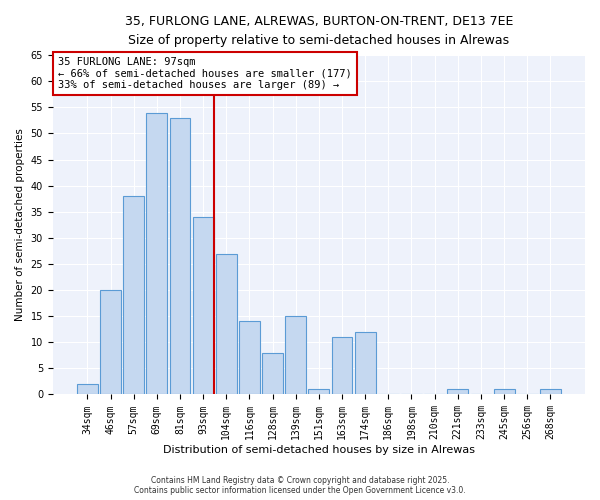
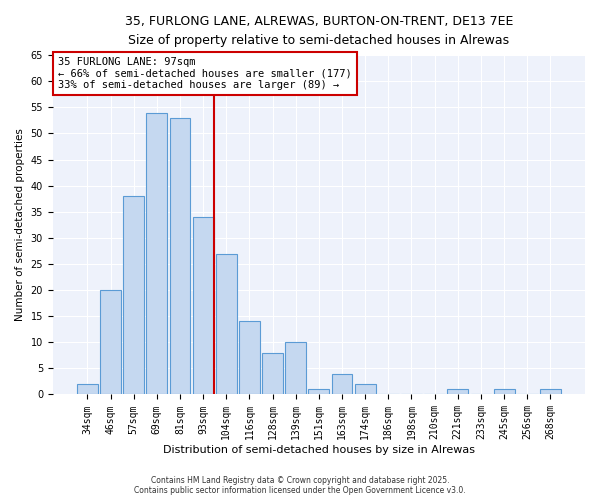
139sqm: 15 -> 10
163sqm: 11 -> 4
174sqm: 12 -> 2
